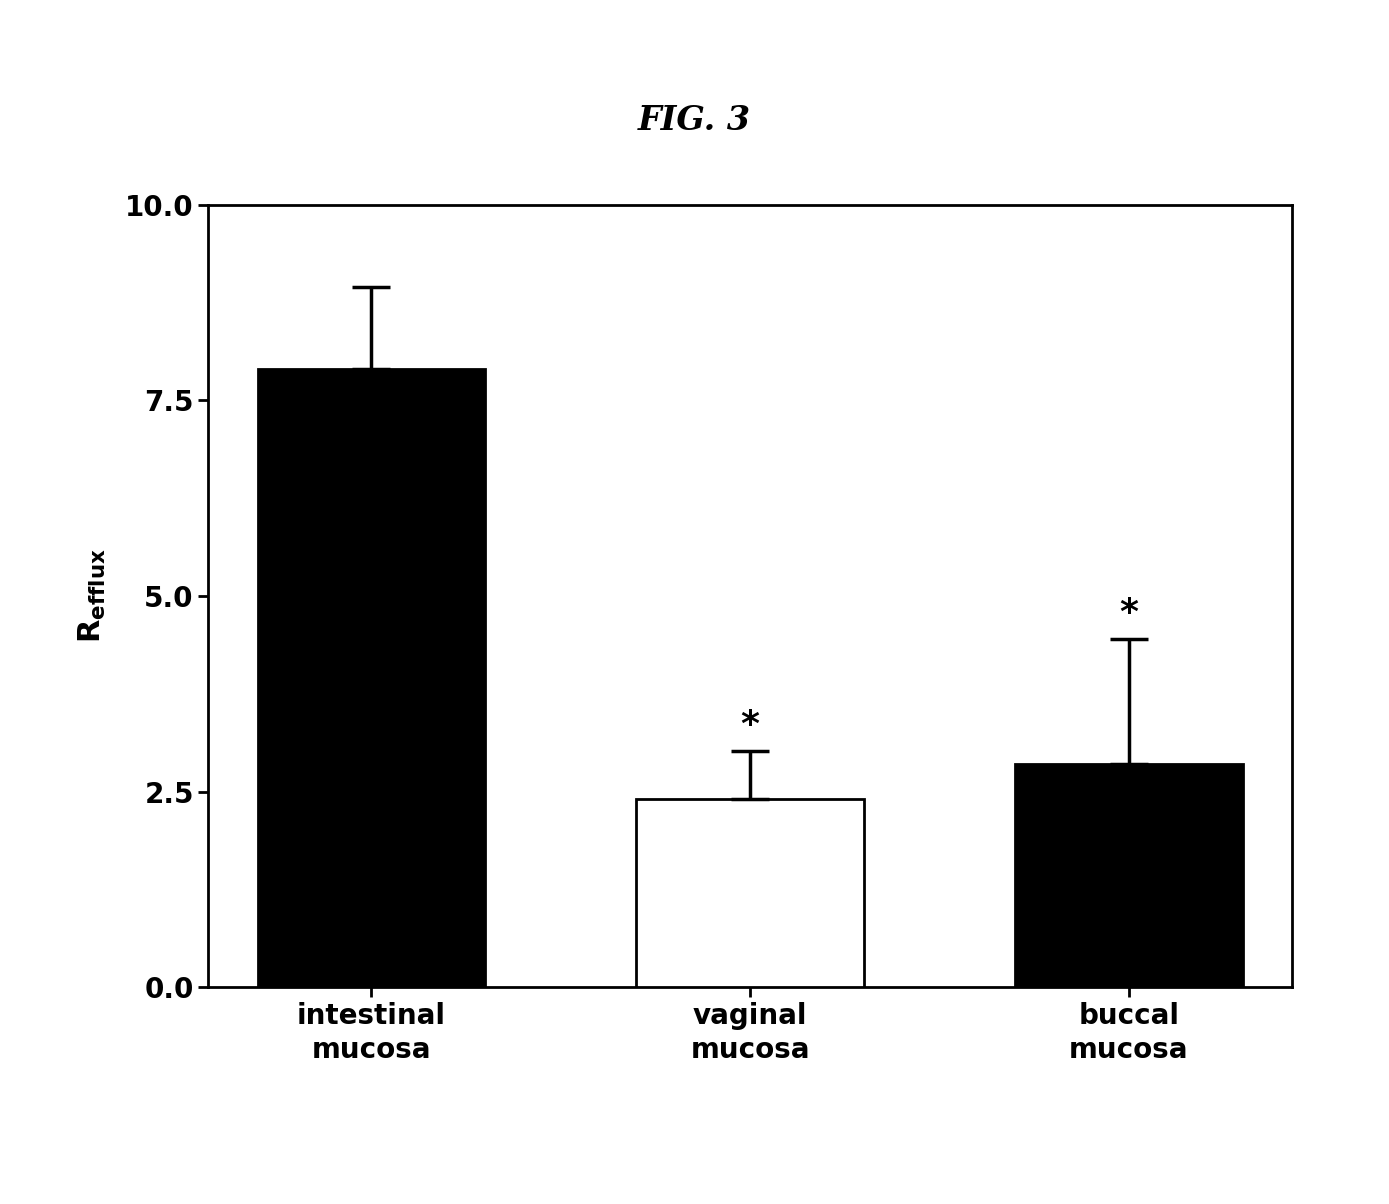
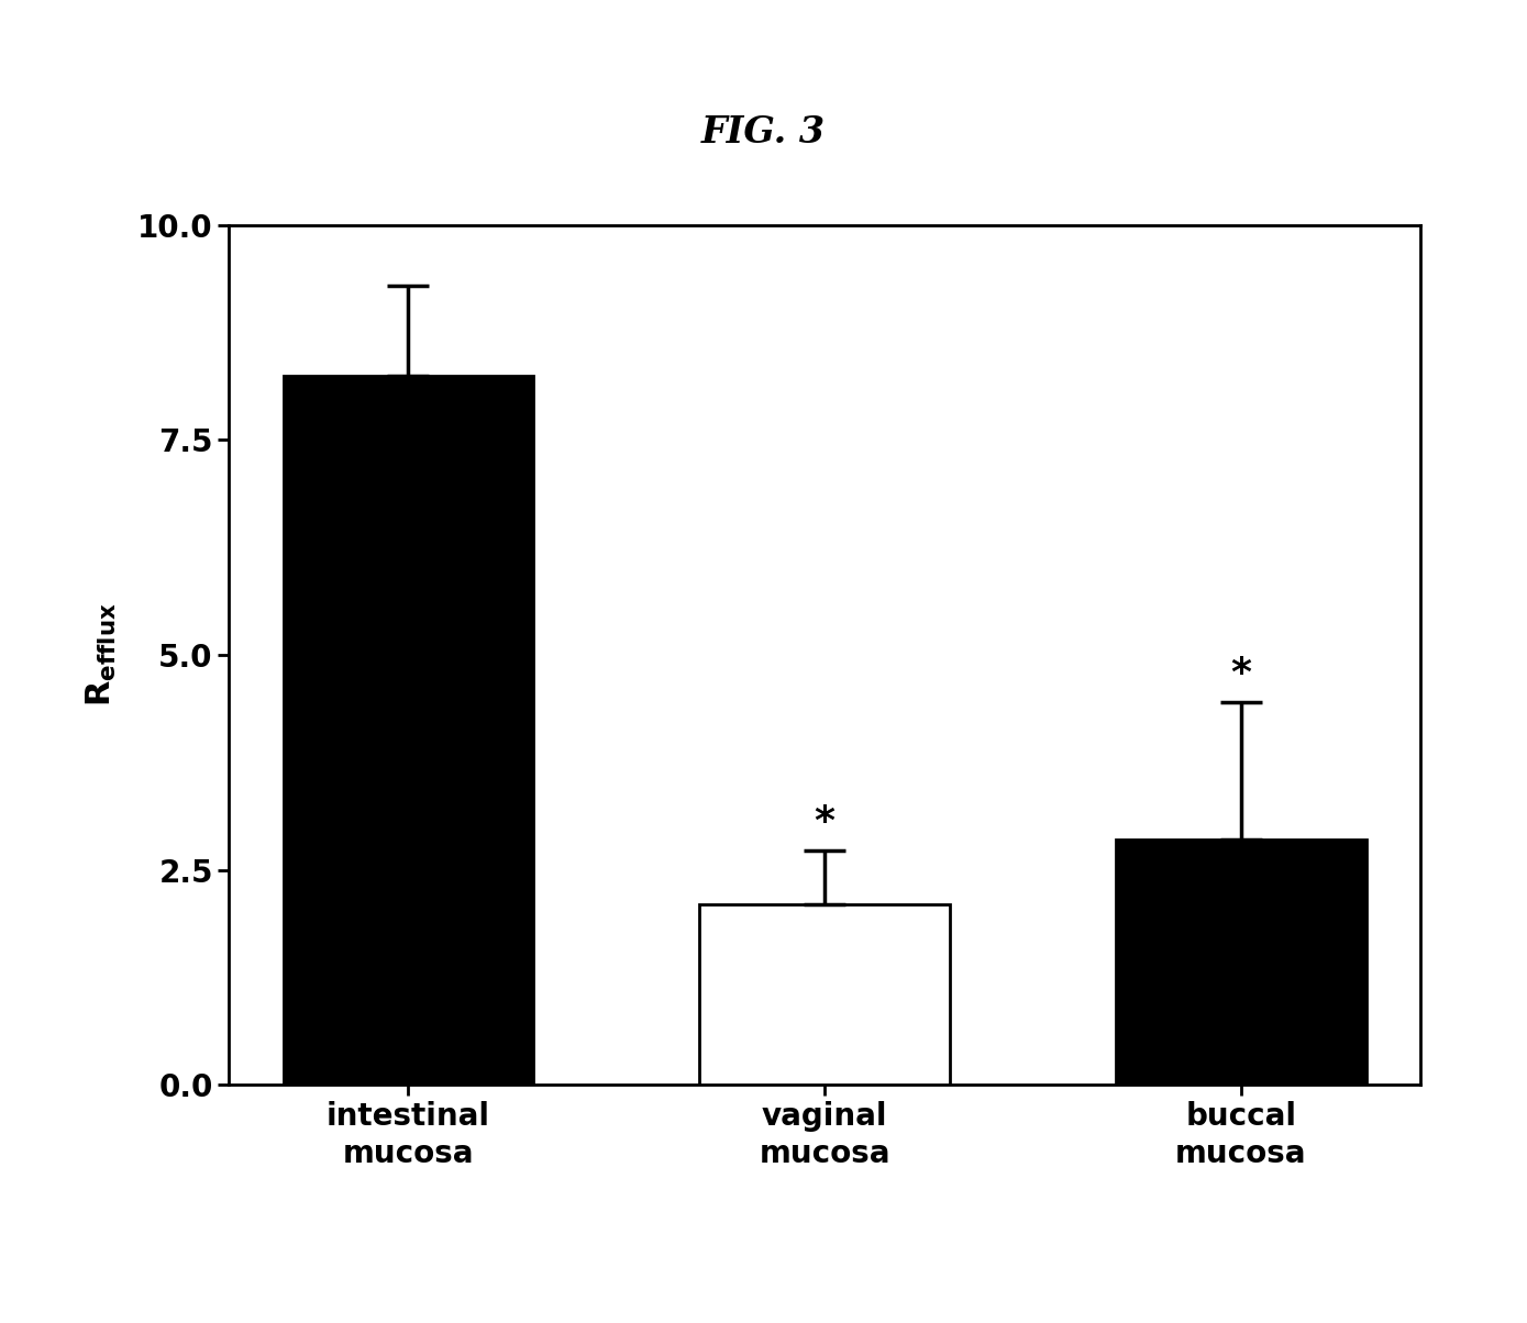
intestinal mucosa: 7.90 -> 8.24
vaginal mucosa: 2.40 -> 2.10
